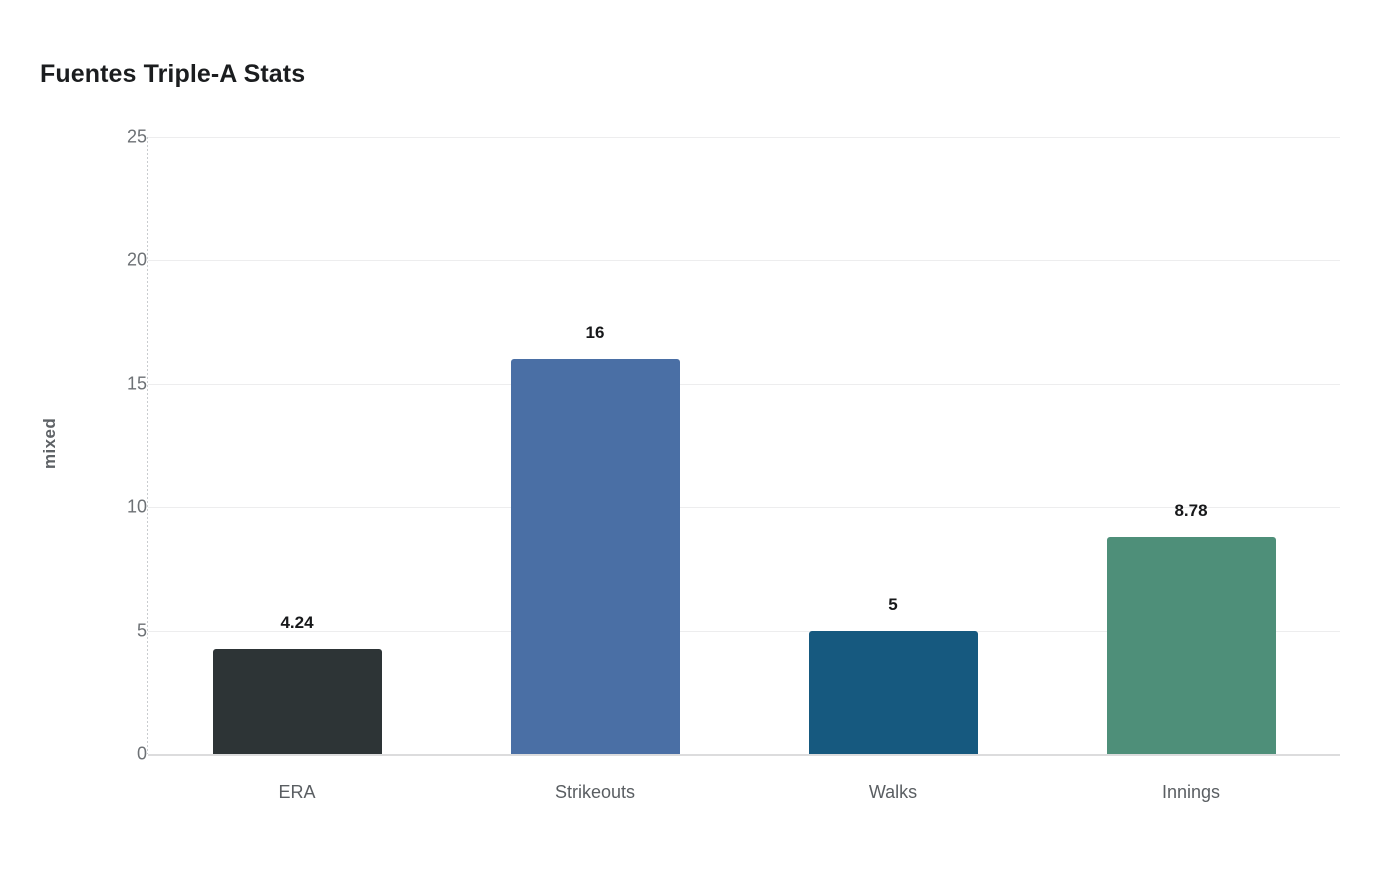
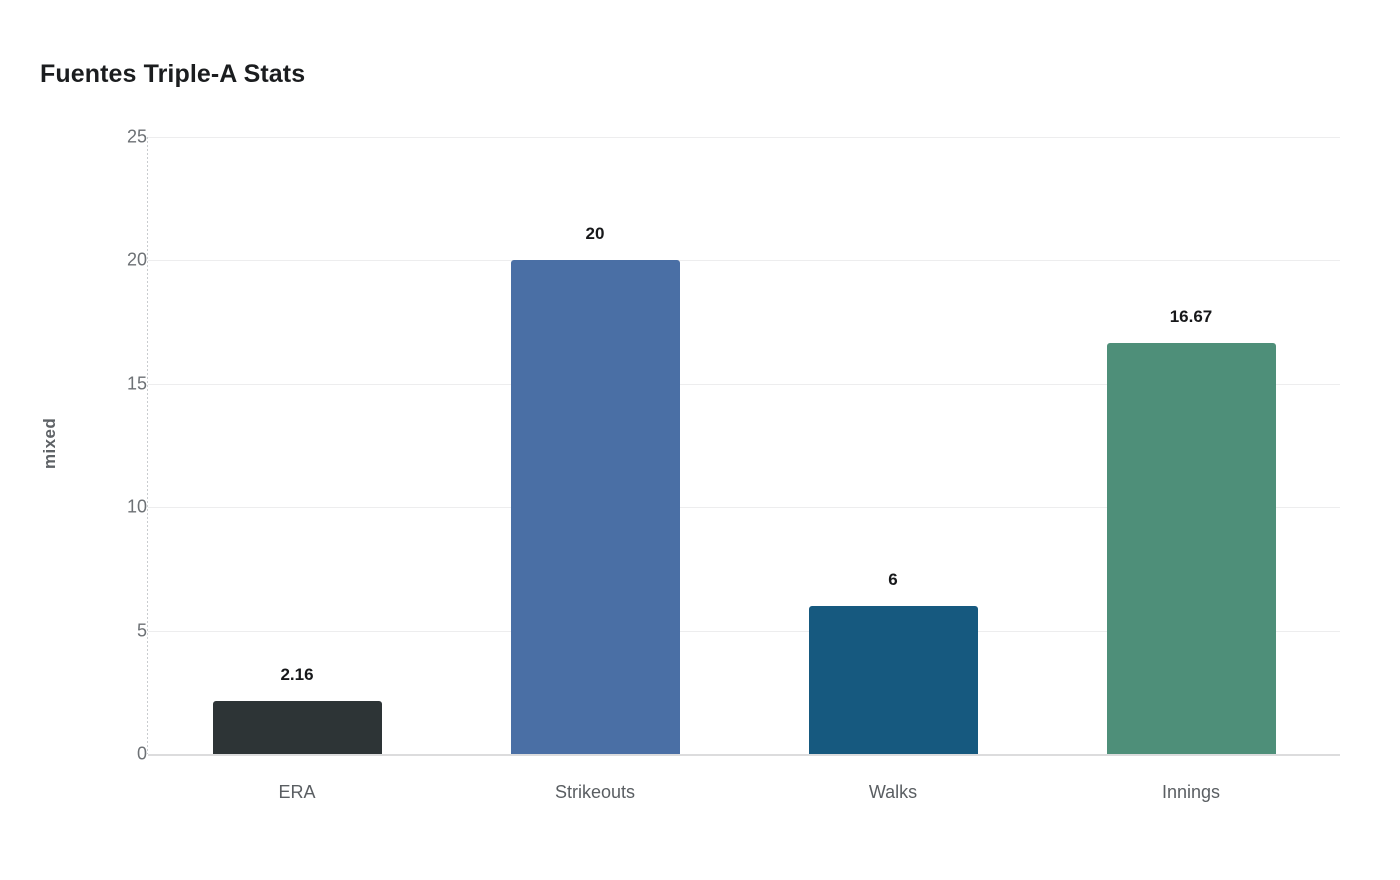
ERA: 4.24 -> 2.16
Strikeouts: 16 -> 20
Walks: 5 -> 6
Innings: 8.78 -> 16.67
